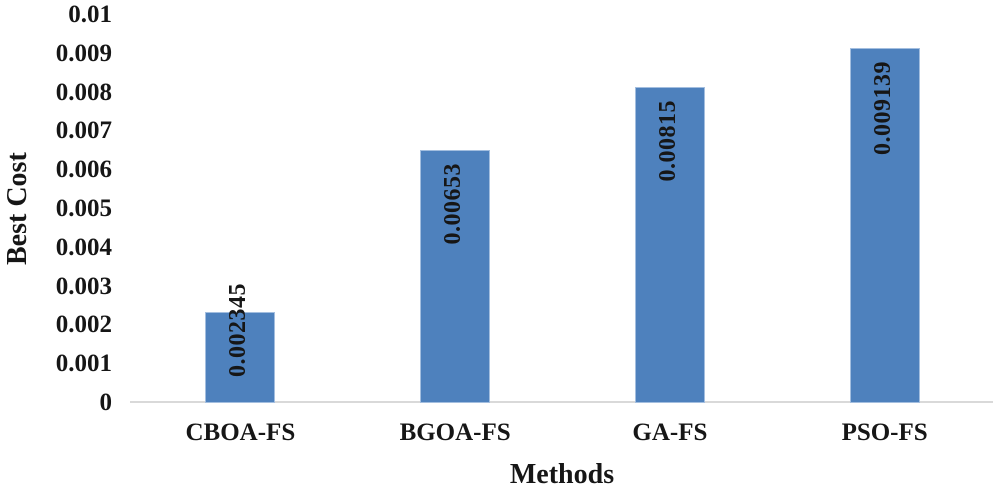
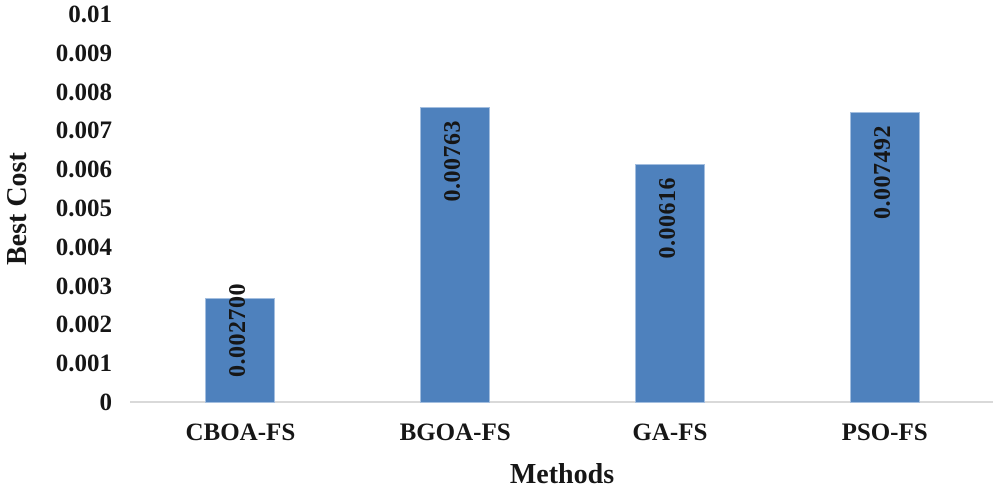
CBOA-FS: 0.002345 -> 0.002700
BGOA-FS: 0.00653 -> 0.00763
GA-FS: 0.00815 -> 0.00616
PSO-FS: 0.009139 -> 0.007492
